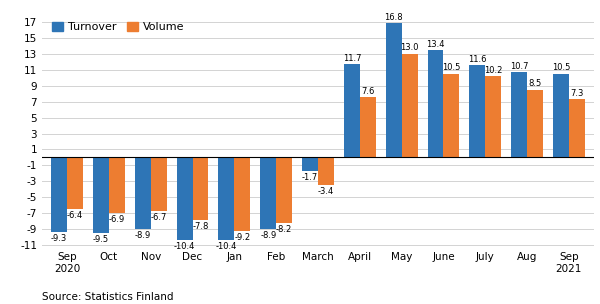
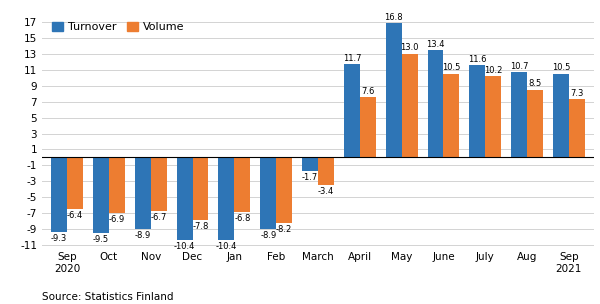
Volume/Jan: -9.2 -> -6.8
